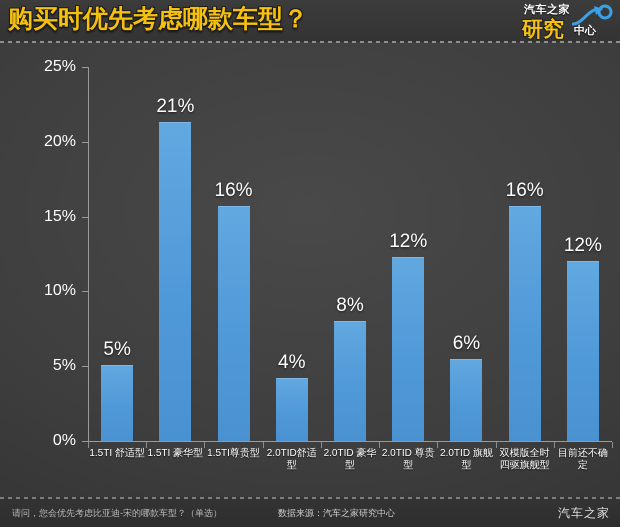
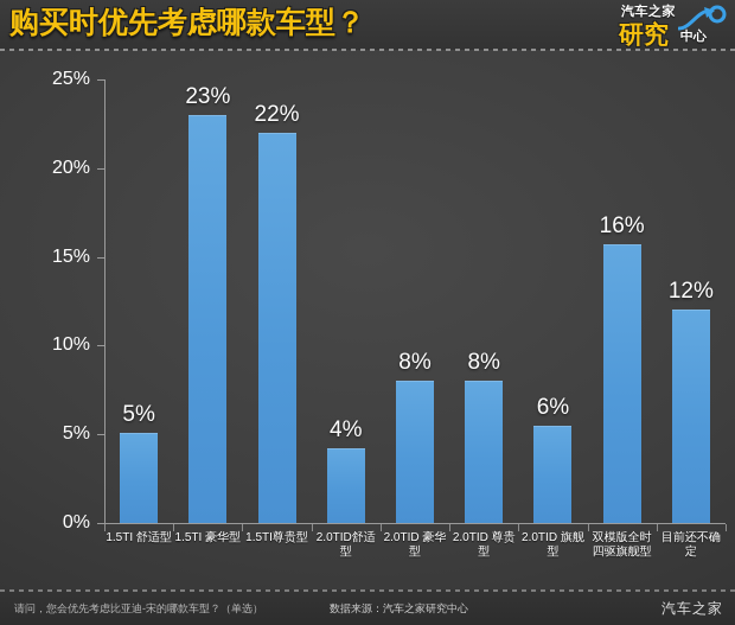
1.5TI 豪华型: 21% -> 23%
1.5TI尊贵型: 16% -> 22%
2.0TID 尊贵型: 12% -> 8%
